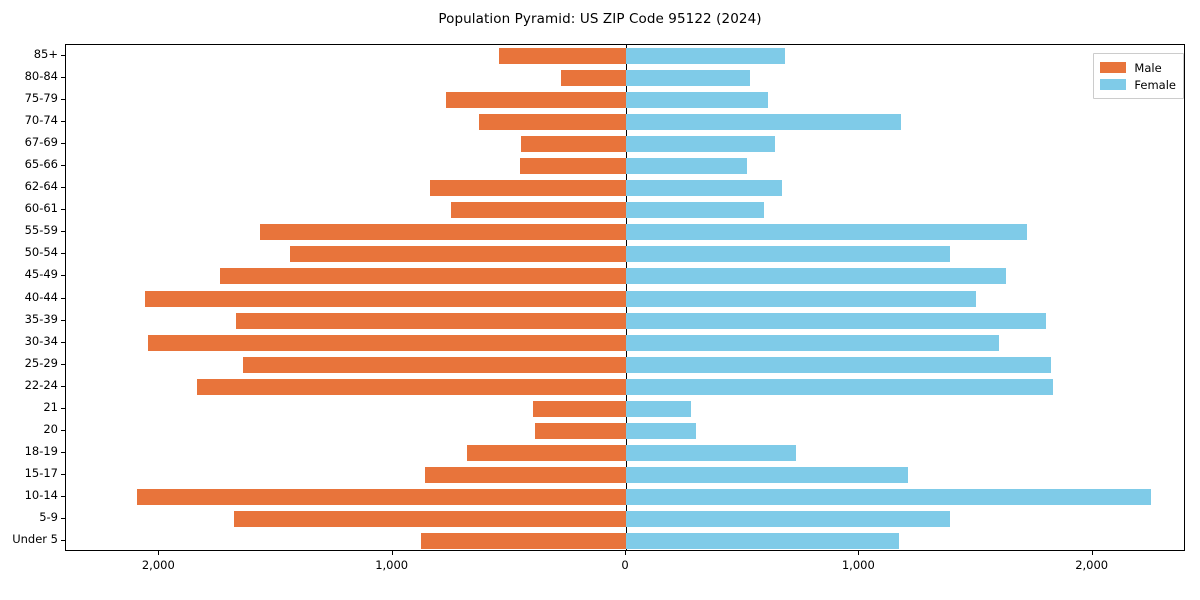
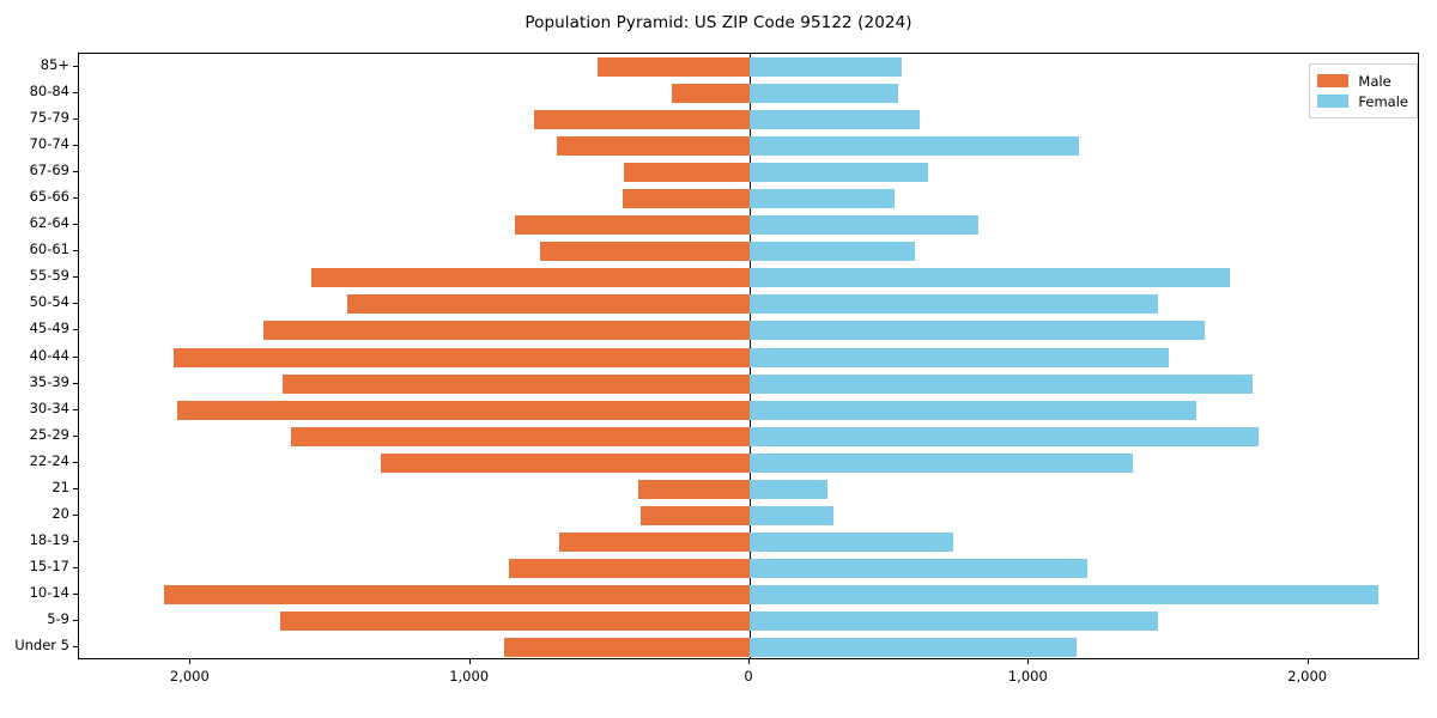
Female/85+: 680 -> 550
Male/70-74: 630 -> 690
Female/62-64: 670 -> 820
Female/50-54: 1390 -> 1460
Male/22-24: 1840 -> 1320
Female/22-24: 1830 -> 1370
Female/5-9: 1390 -> 1460
